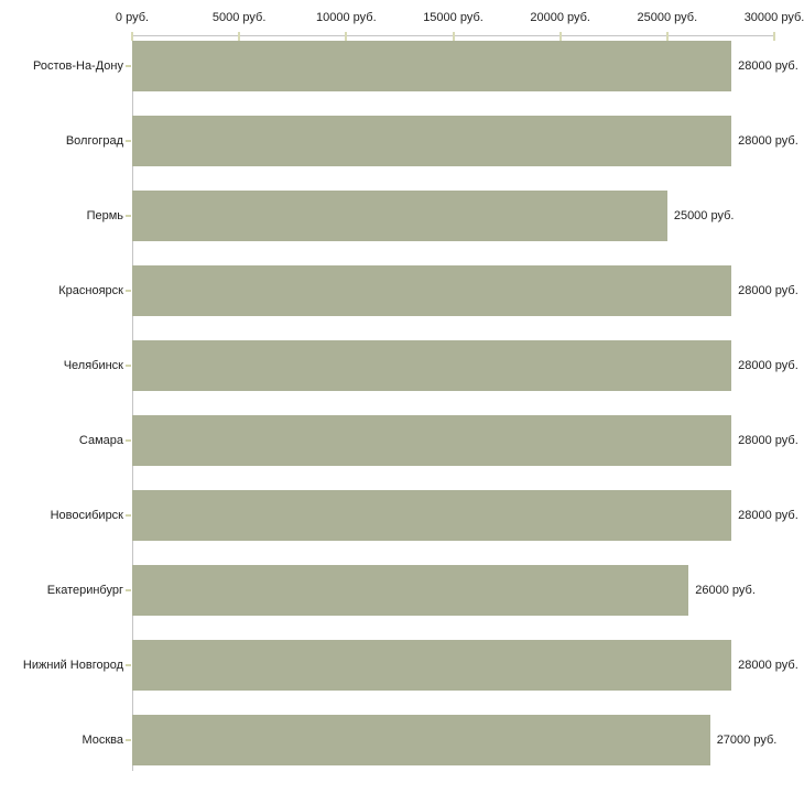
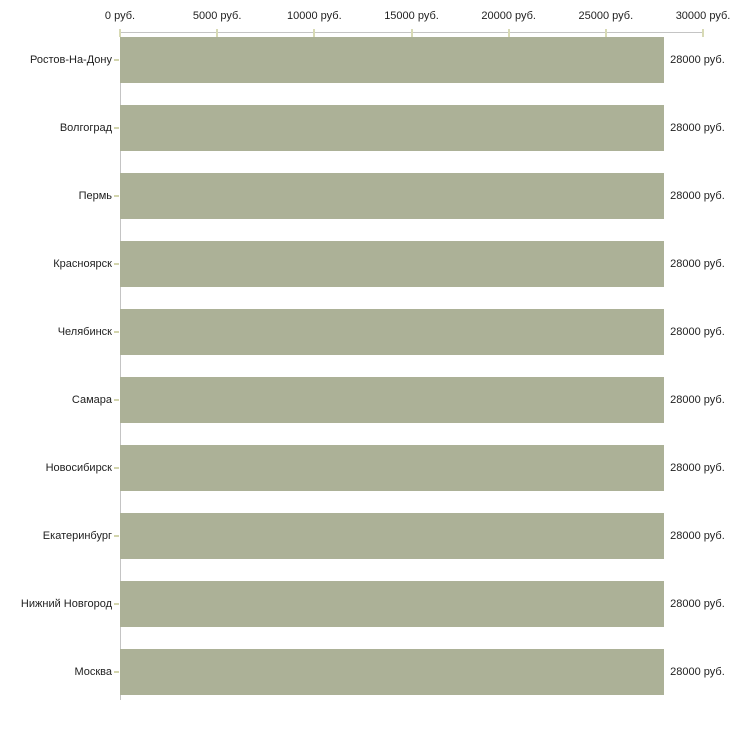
Пермь: 25000 -> 28000
Екатеринбург: 26000 -> 28000
Москва: 27000 -> 28000
